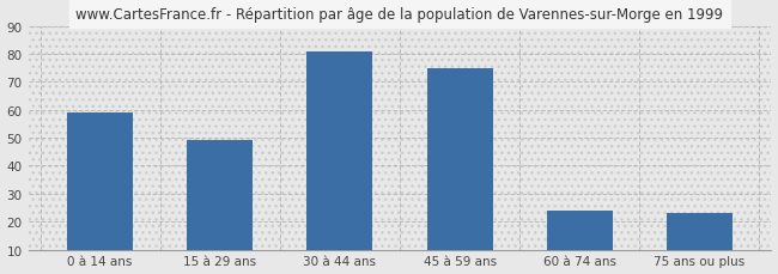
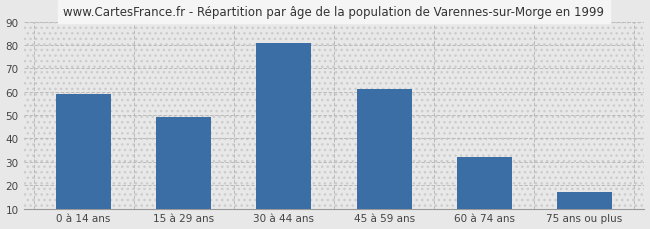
45 à 59 ans: 75 -> 61
60 à 74 ans: 24 -> 32
75 ans ou plus: 23 -> 17
